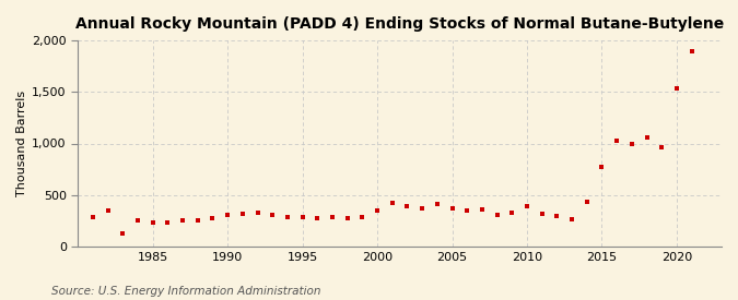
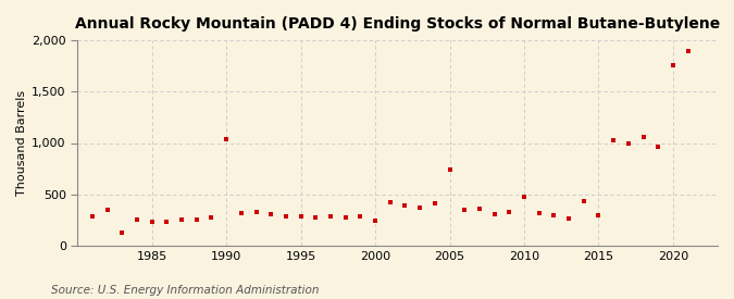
1990: 310 -> 1,040
2000: 340 -> 240
2005: 360 -> 740
2010: 390 -> 480
2015: 780 -> 300
2020: 1,530 -> 1,760
